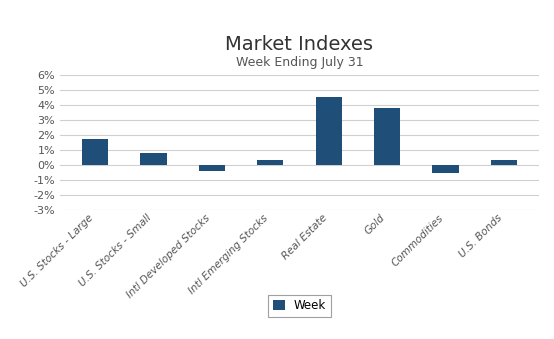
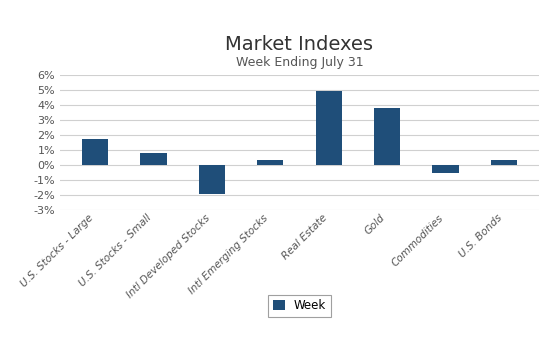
Intl Developed Stocks: -0.4% -> -1.9%
Real Estate: 4.5% -> 4.9%
